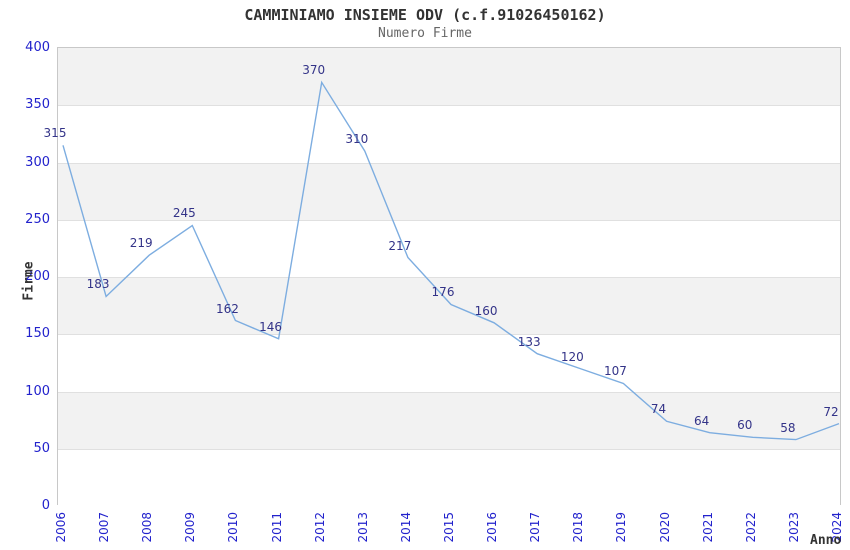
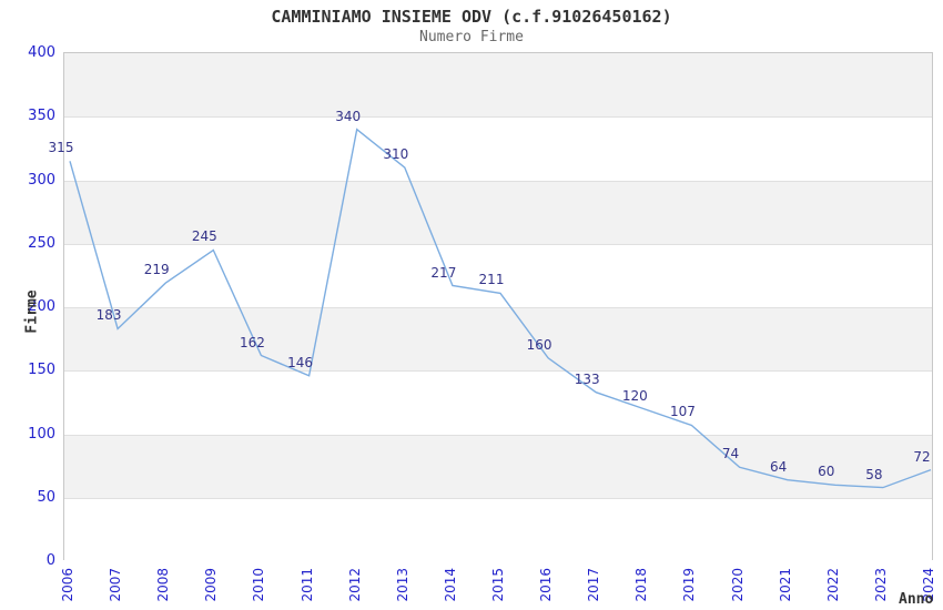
2012: 370 -> 340
2015: 176 -> 211
